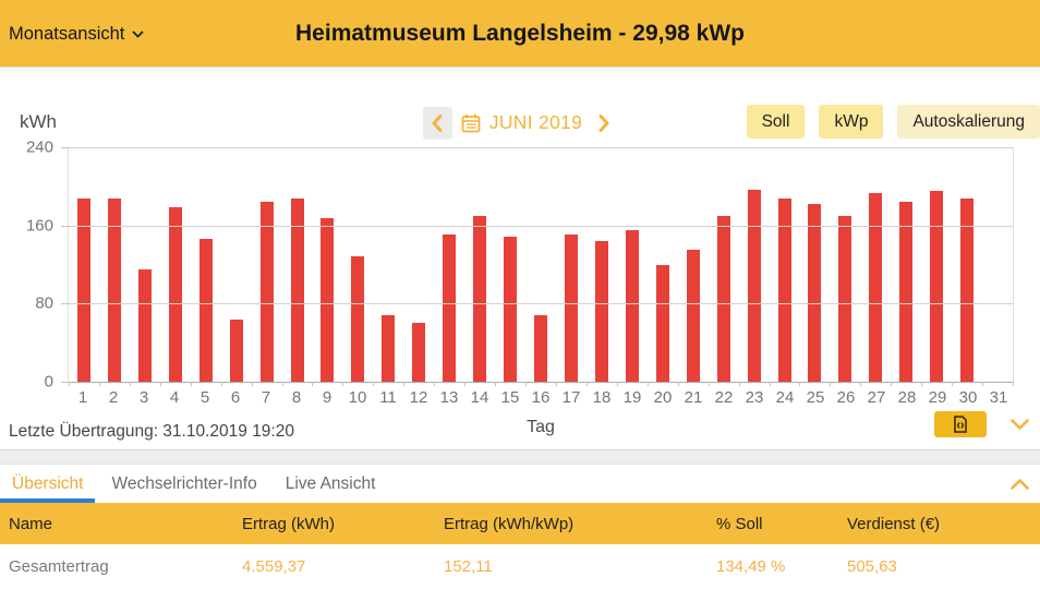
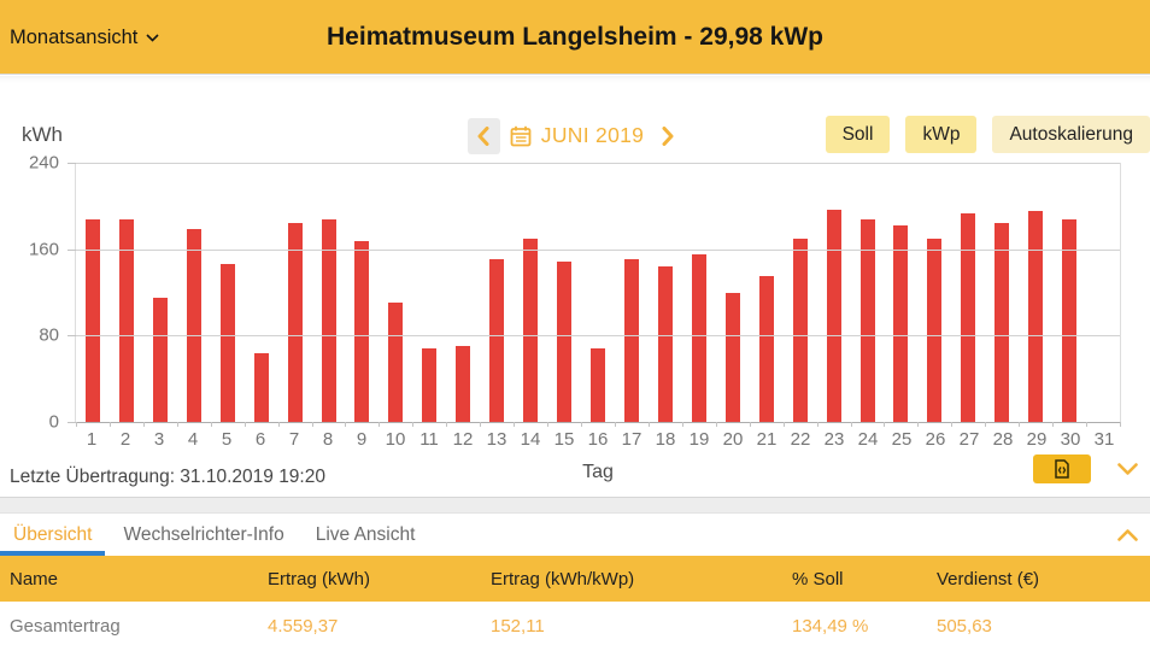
10: 130 -> 110
12: 60 -> 70
